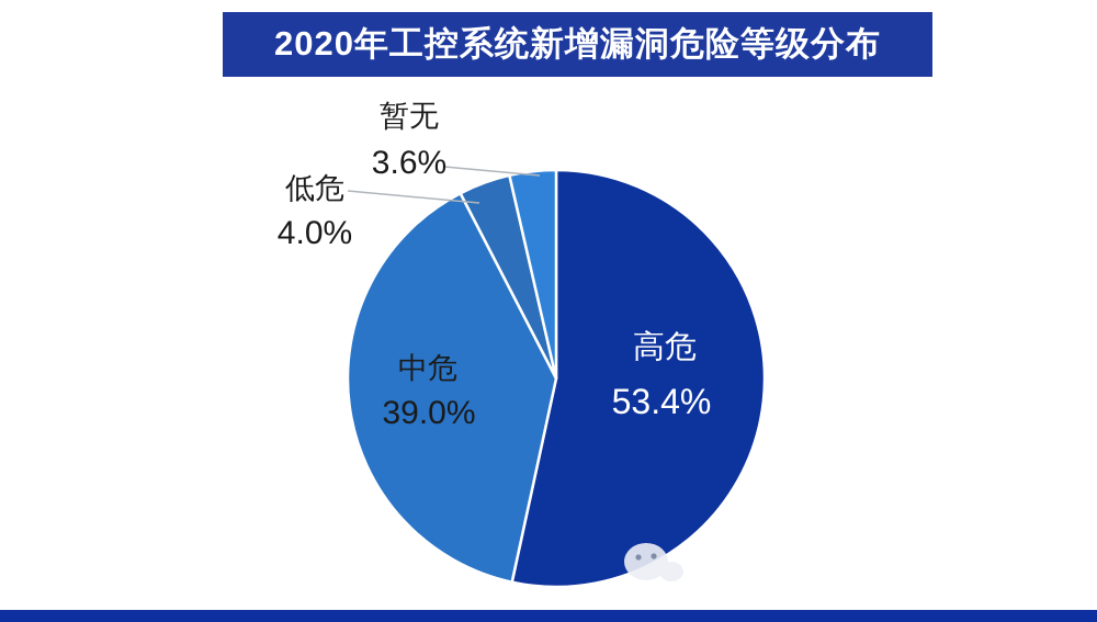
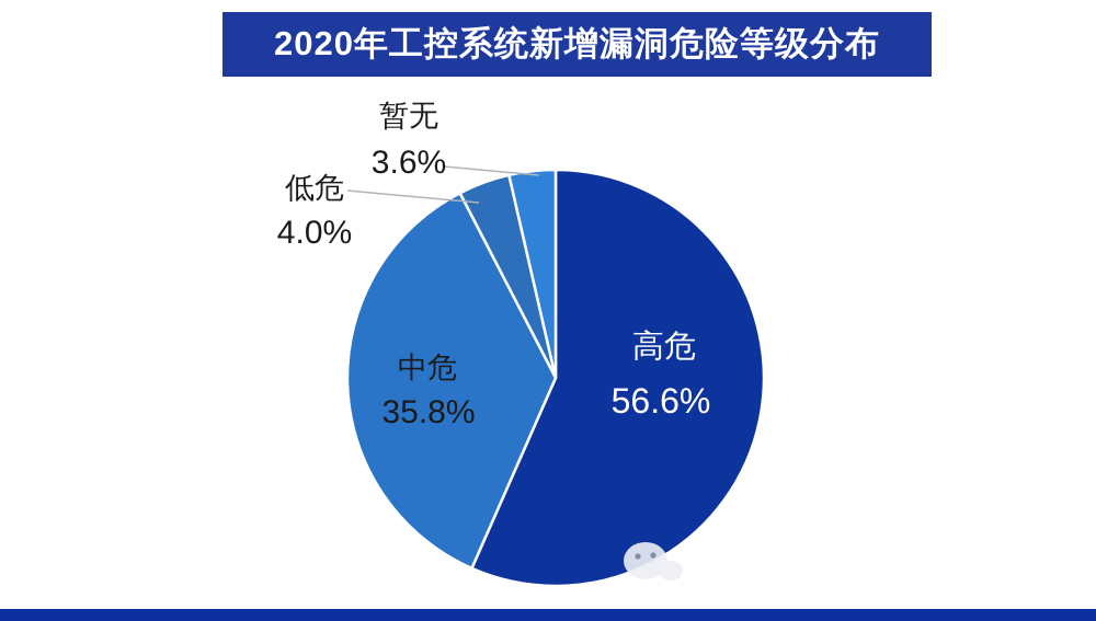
高危: 53.4% -> 56.6%
中危: 39.0% -> 35.8%
